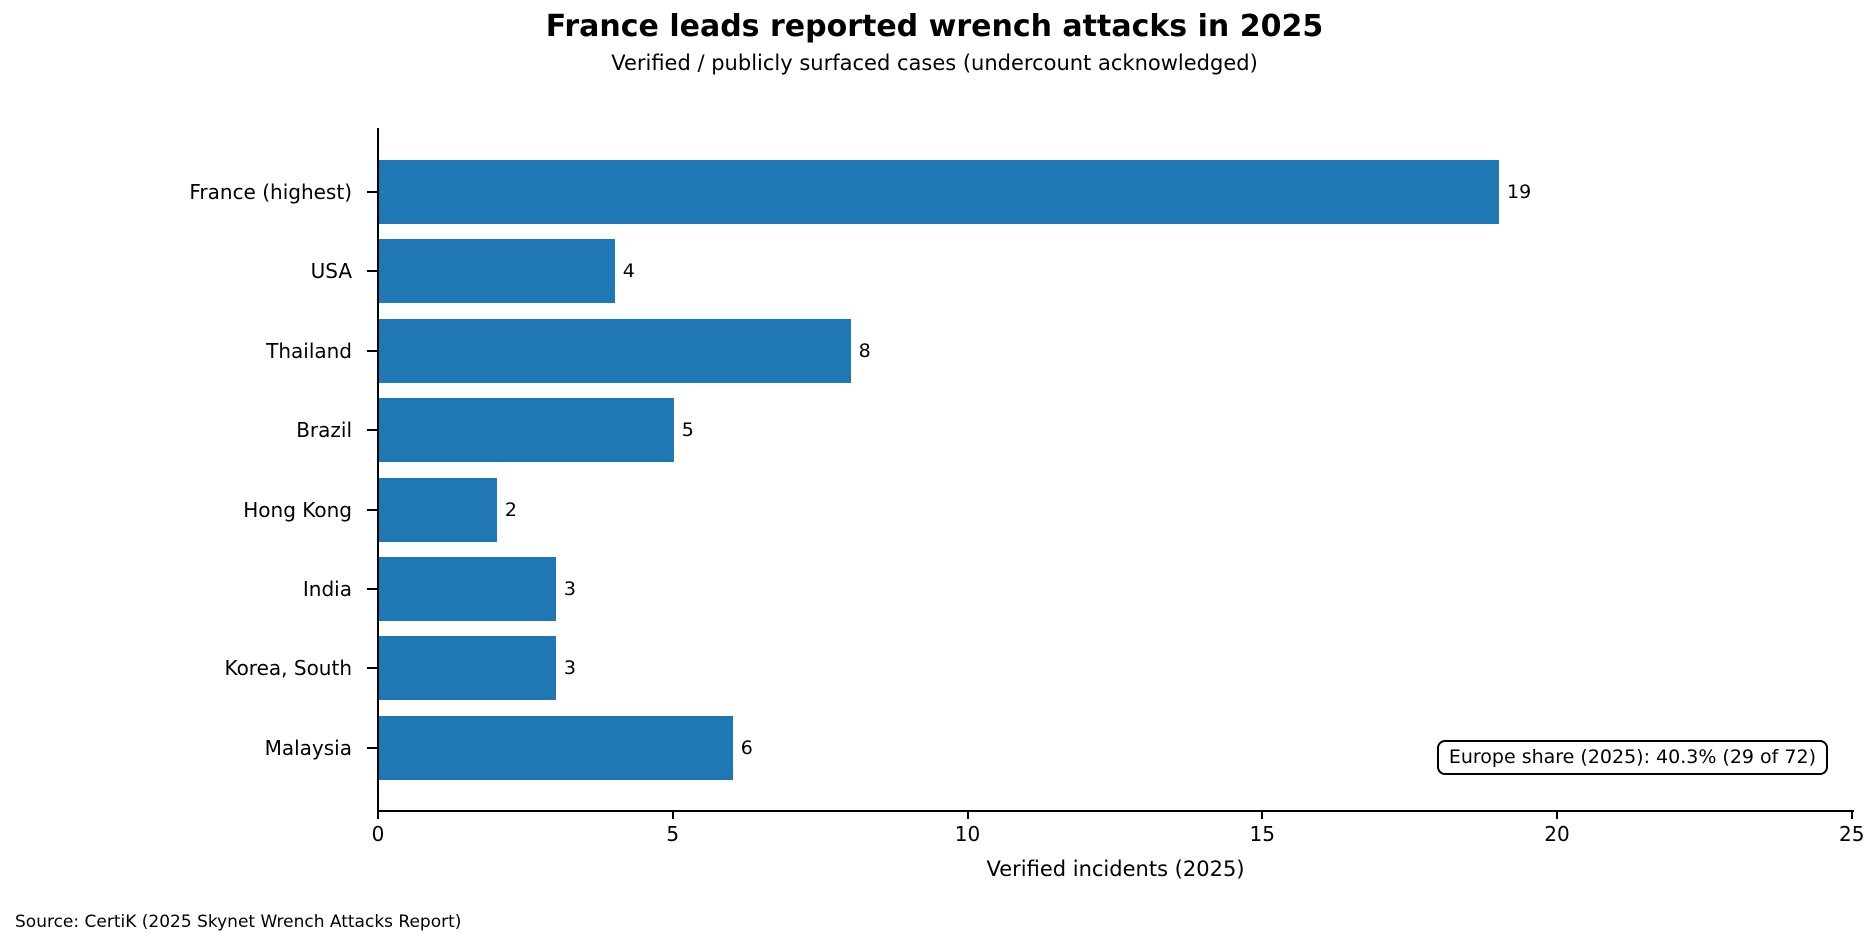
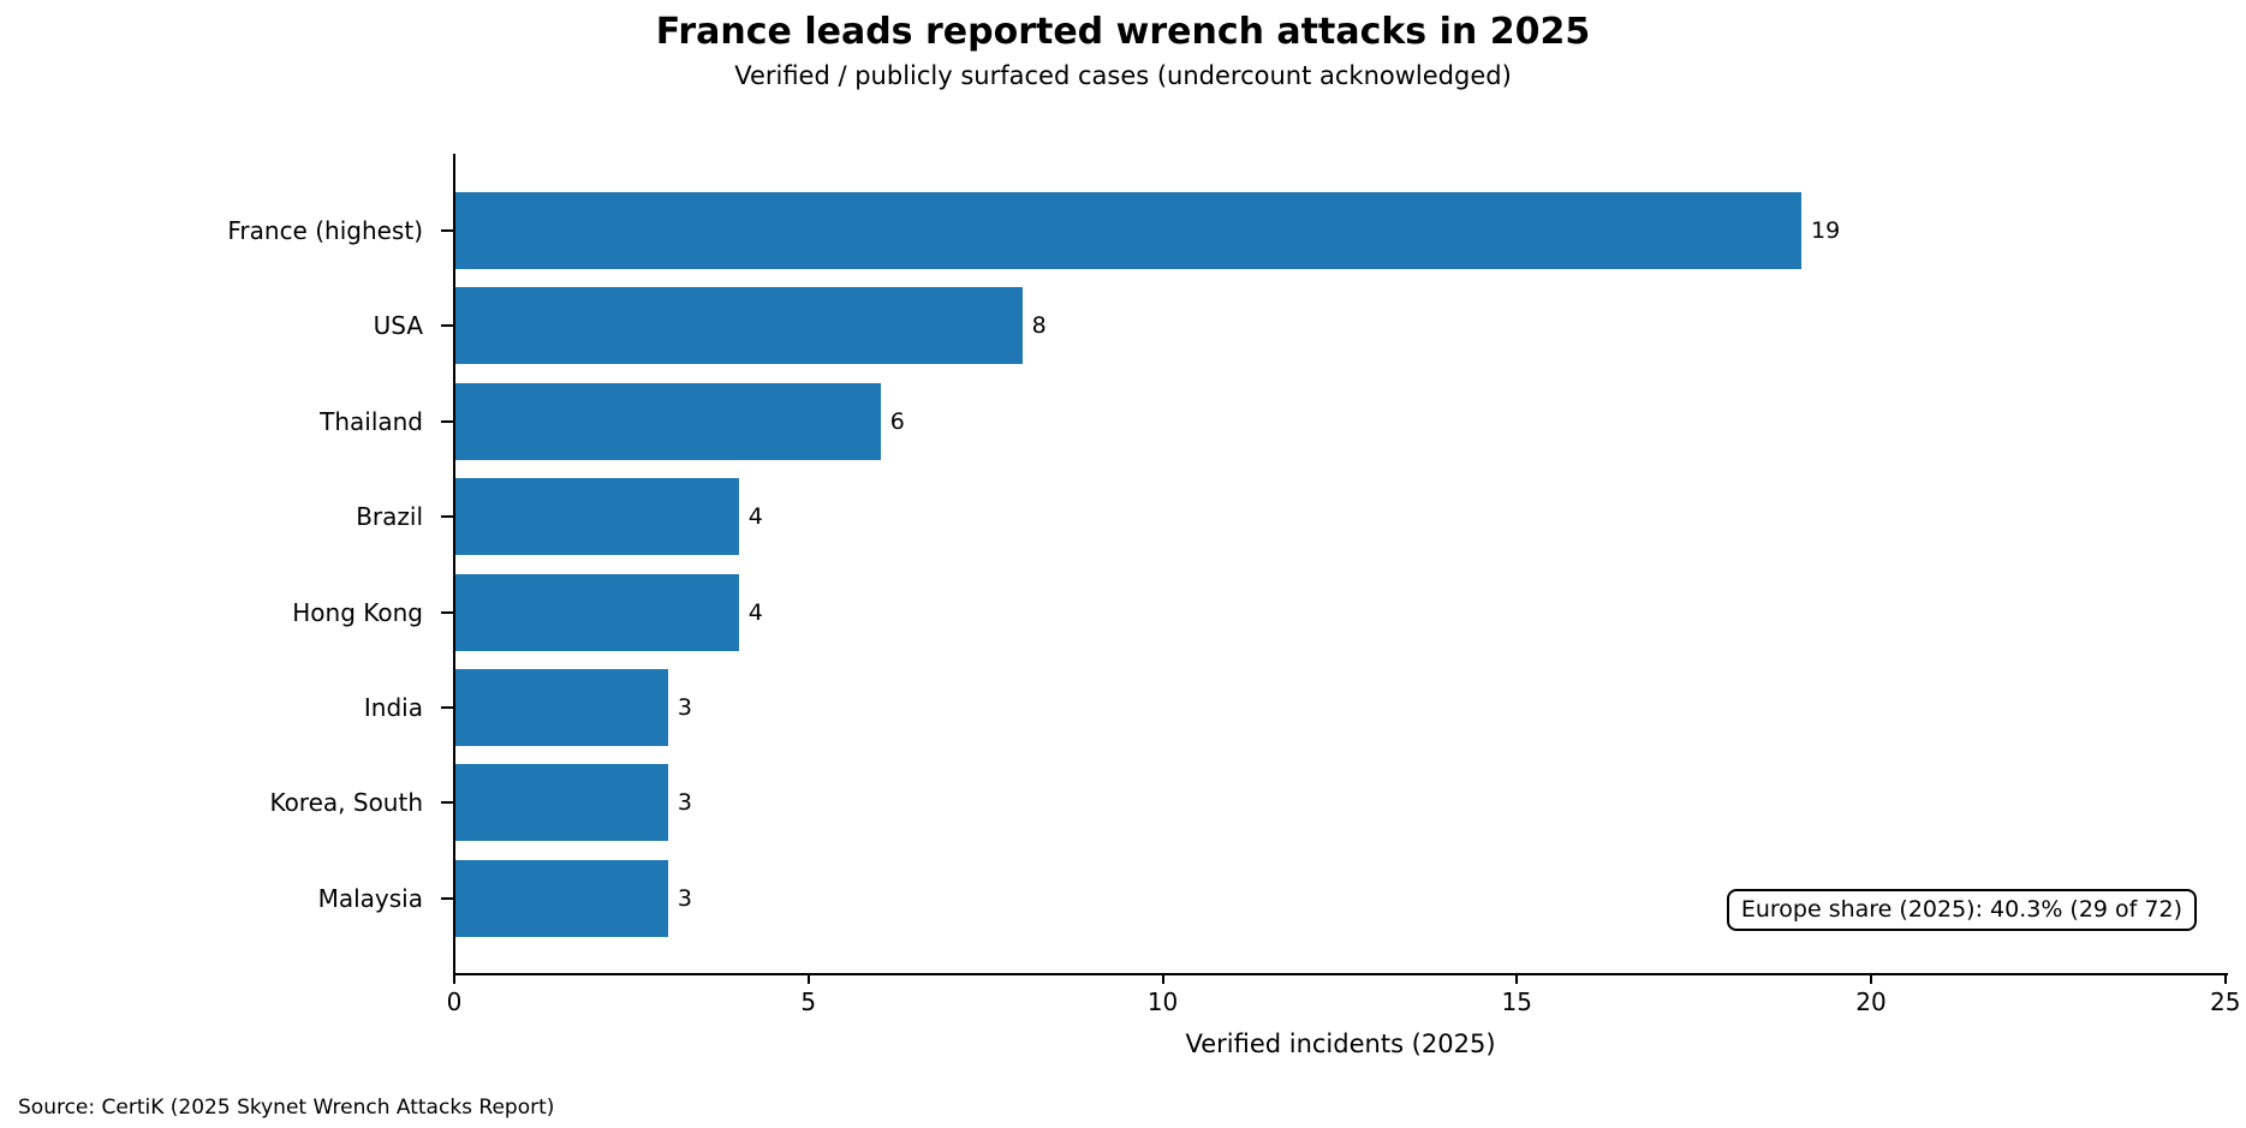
USA: 4 -> 8
Thailand: 8 -> 6
Brazil: 5 -> 4
Hong Kong: 2 -> 4
Malaysia: 6 -> 3
